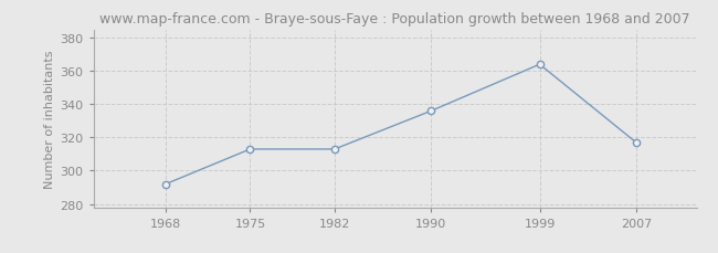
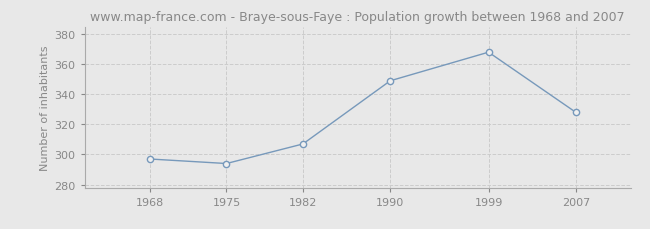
1968: 292 -> 297
1975: 313 -> 294
1982: 313 -> 307
1990: 336 -> 349
1999: 364 -> 368
2007: 317 -> 328
